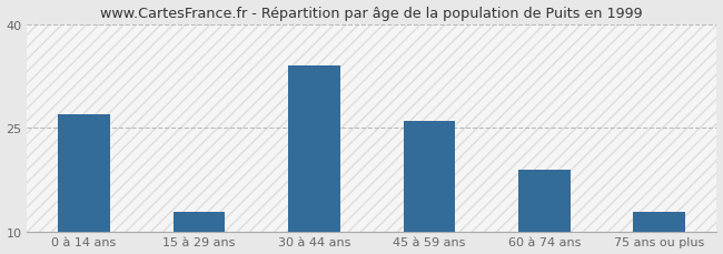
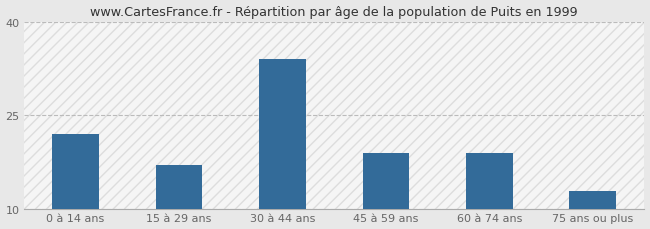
0 à 14 ans: 27 -> 22
15 à 29 ans: 13 -> 17
45 à 59 ans: 26 -> 19
